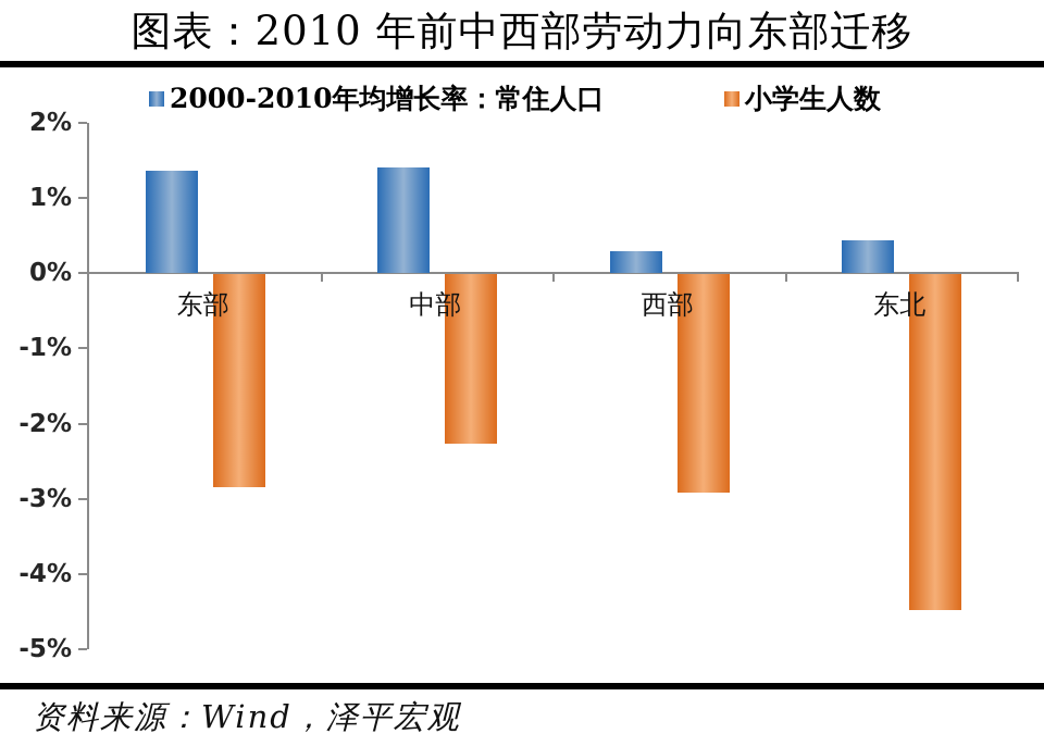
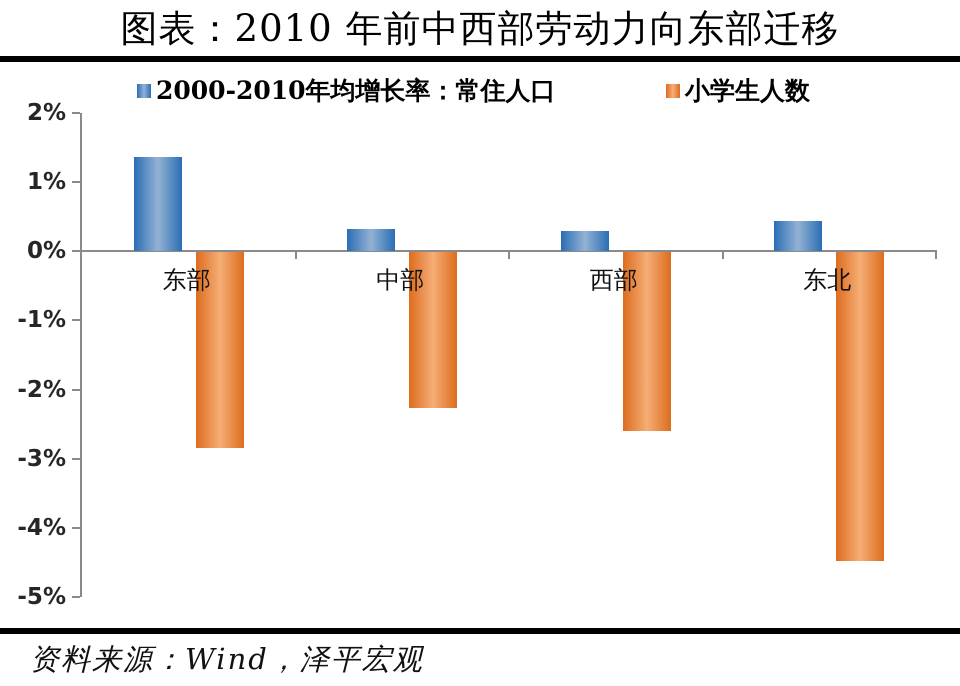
2000-2010年均增长率：常住人口/中部: 1.4% -> 0.3%
小学生人数/西部: -2.9% -> -2.6%
